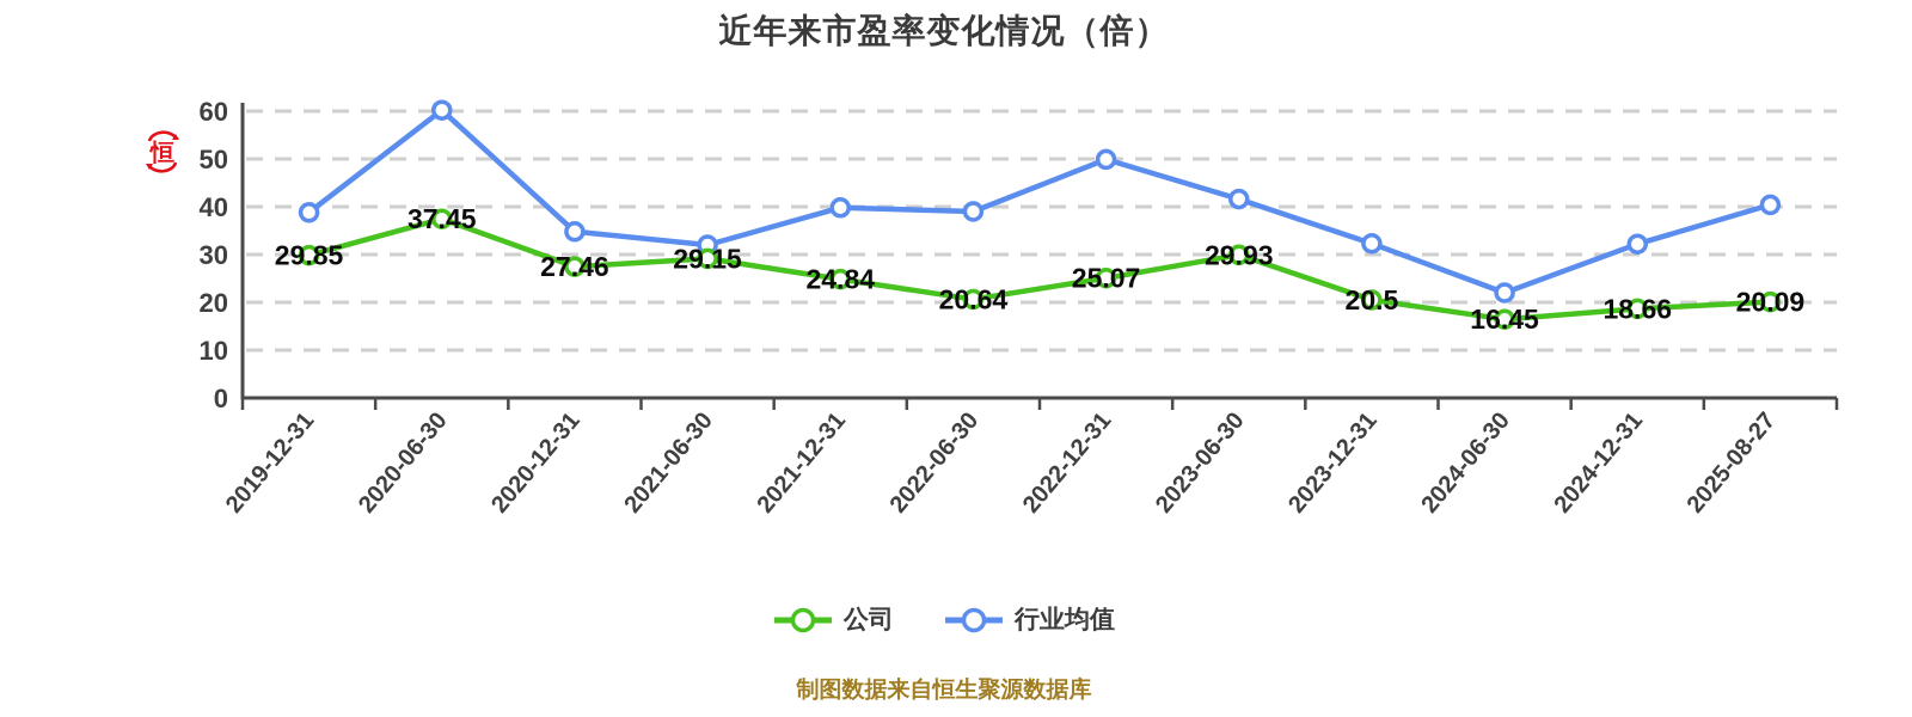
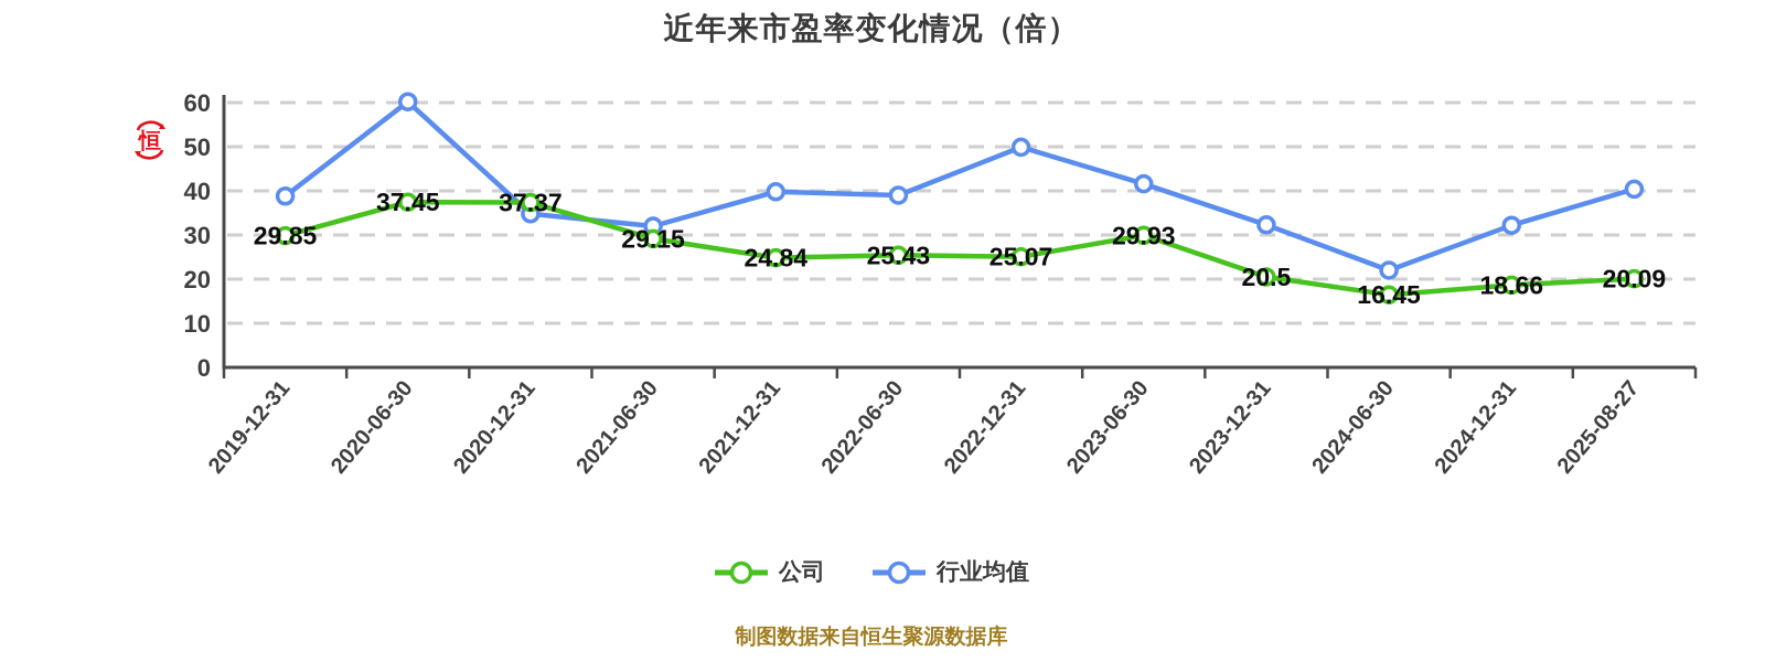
公司/2020-12-31: 27.46 -> 37.37
公司/2022-06-30: 20.64 -> 25.43
